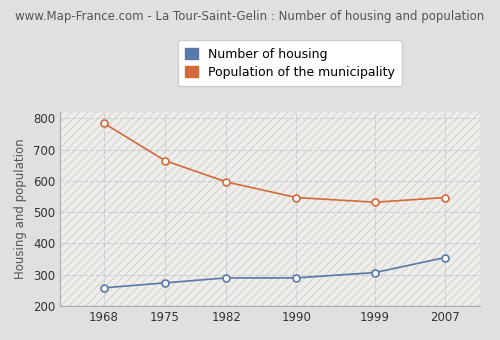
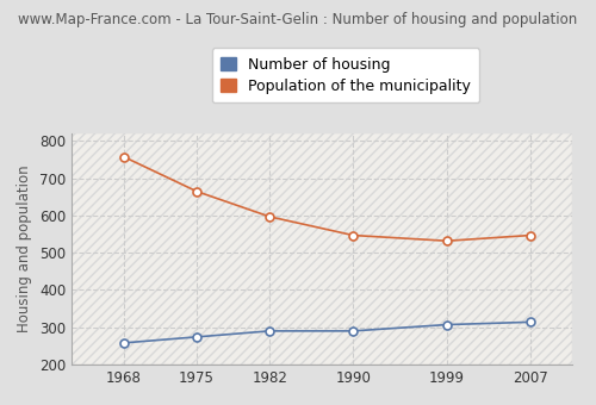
Population of the municipality/1968: 785 -> 758
Number of housing/2007: 355 -> 314
